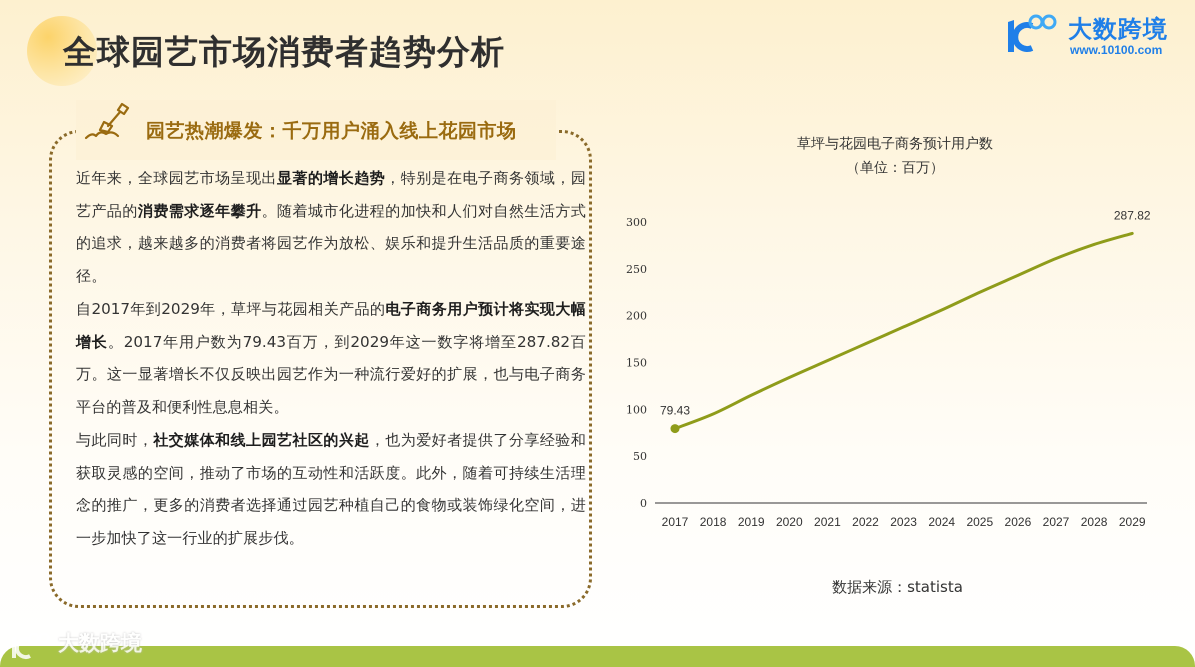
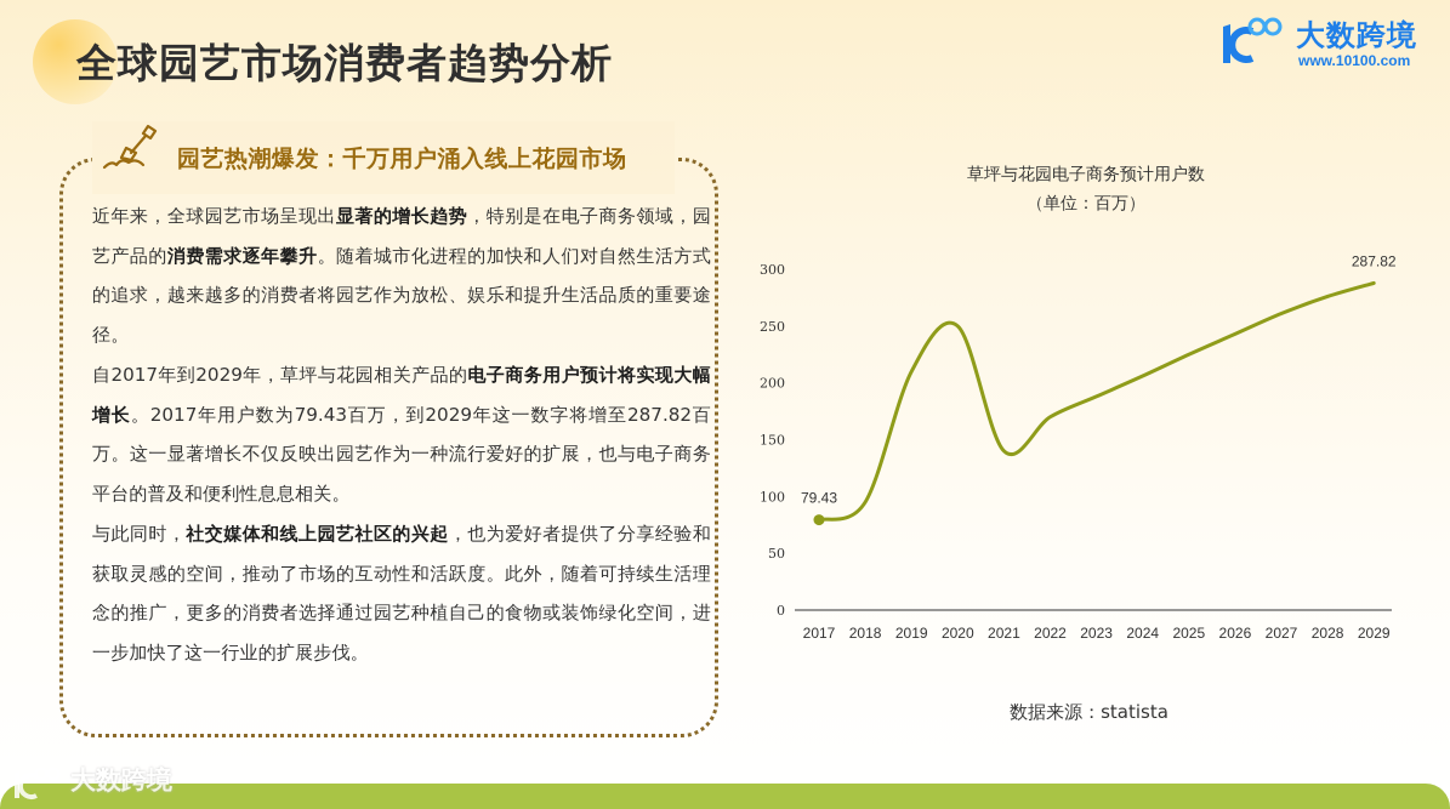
2019: 120 -> 210
2020: 130 -> 250
2021: 150 -> 140
